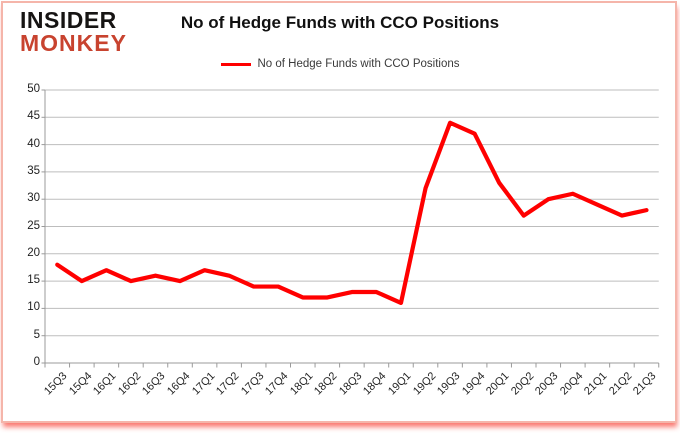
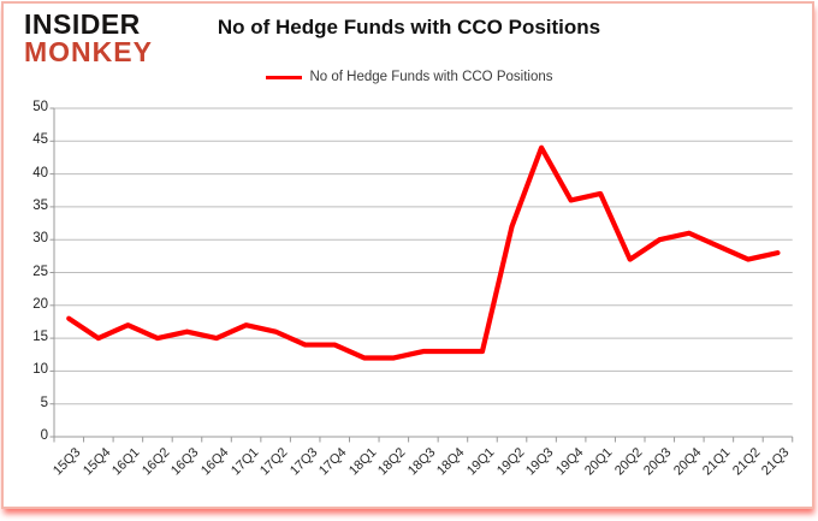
19Q1: 11 -> 13
19Q4: 42 -> 36
20Q1: 33 -> 37
